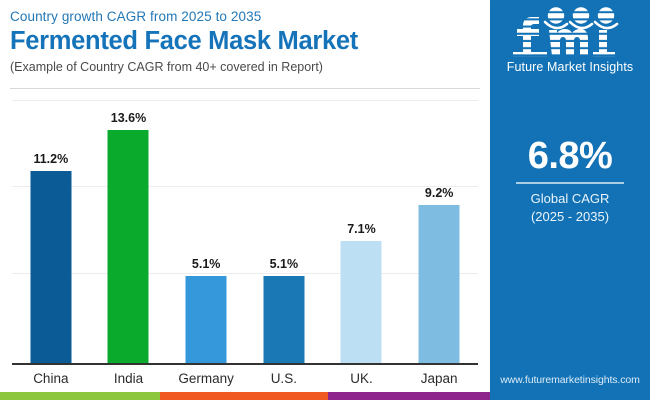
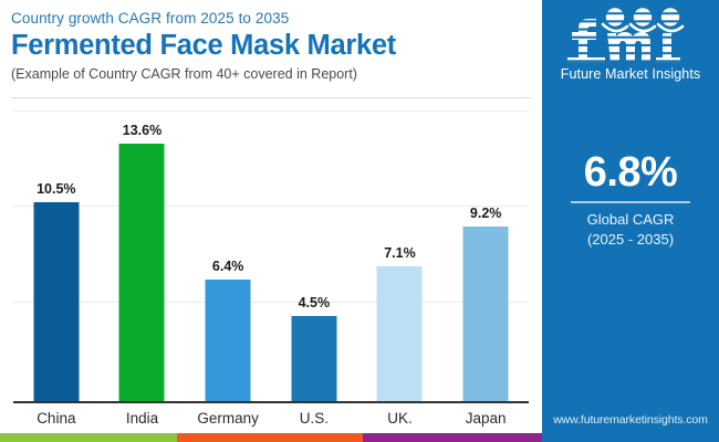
China: 11.2% -> 10.5%
Germany: 5.1% -> 6.4%
U.S.: 5.1% -> 4.5%
